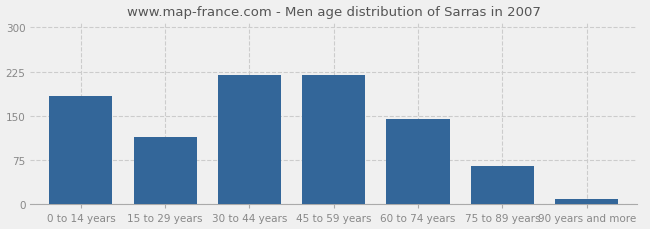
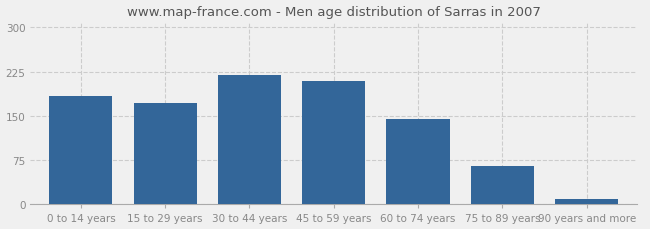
15 to 29 years: 114 -> 172
45 to 59 years: 220 -> 210
